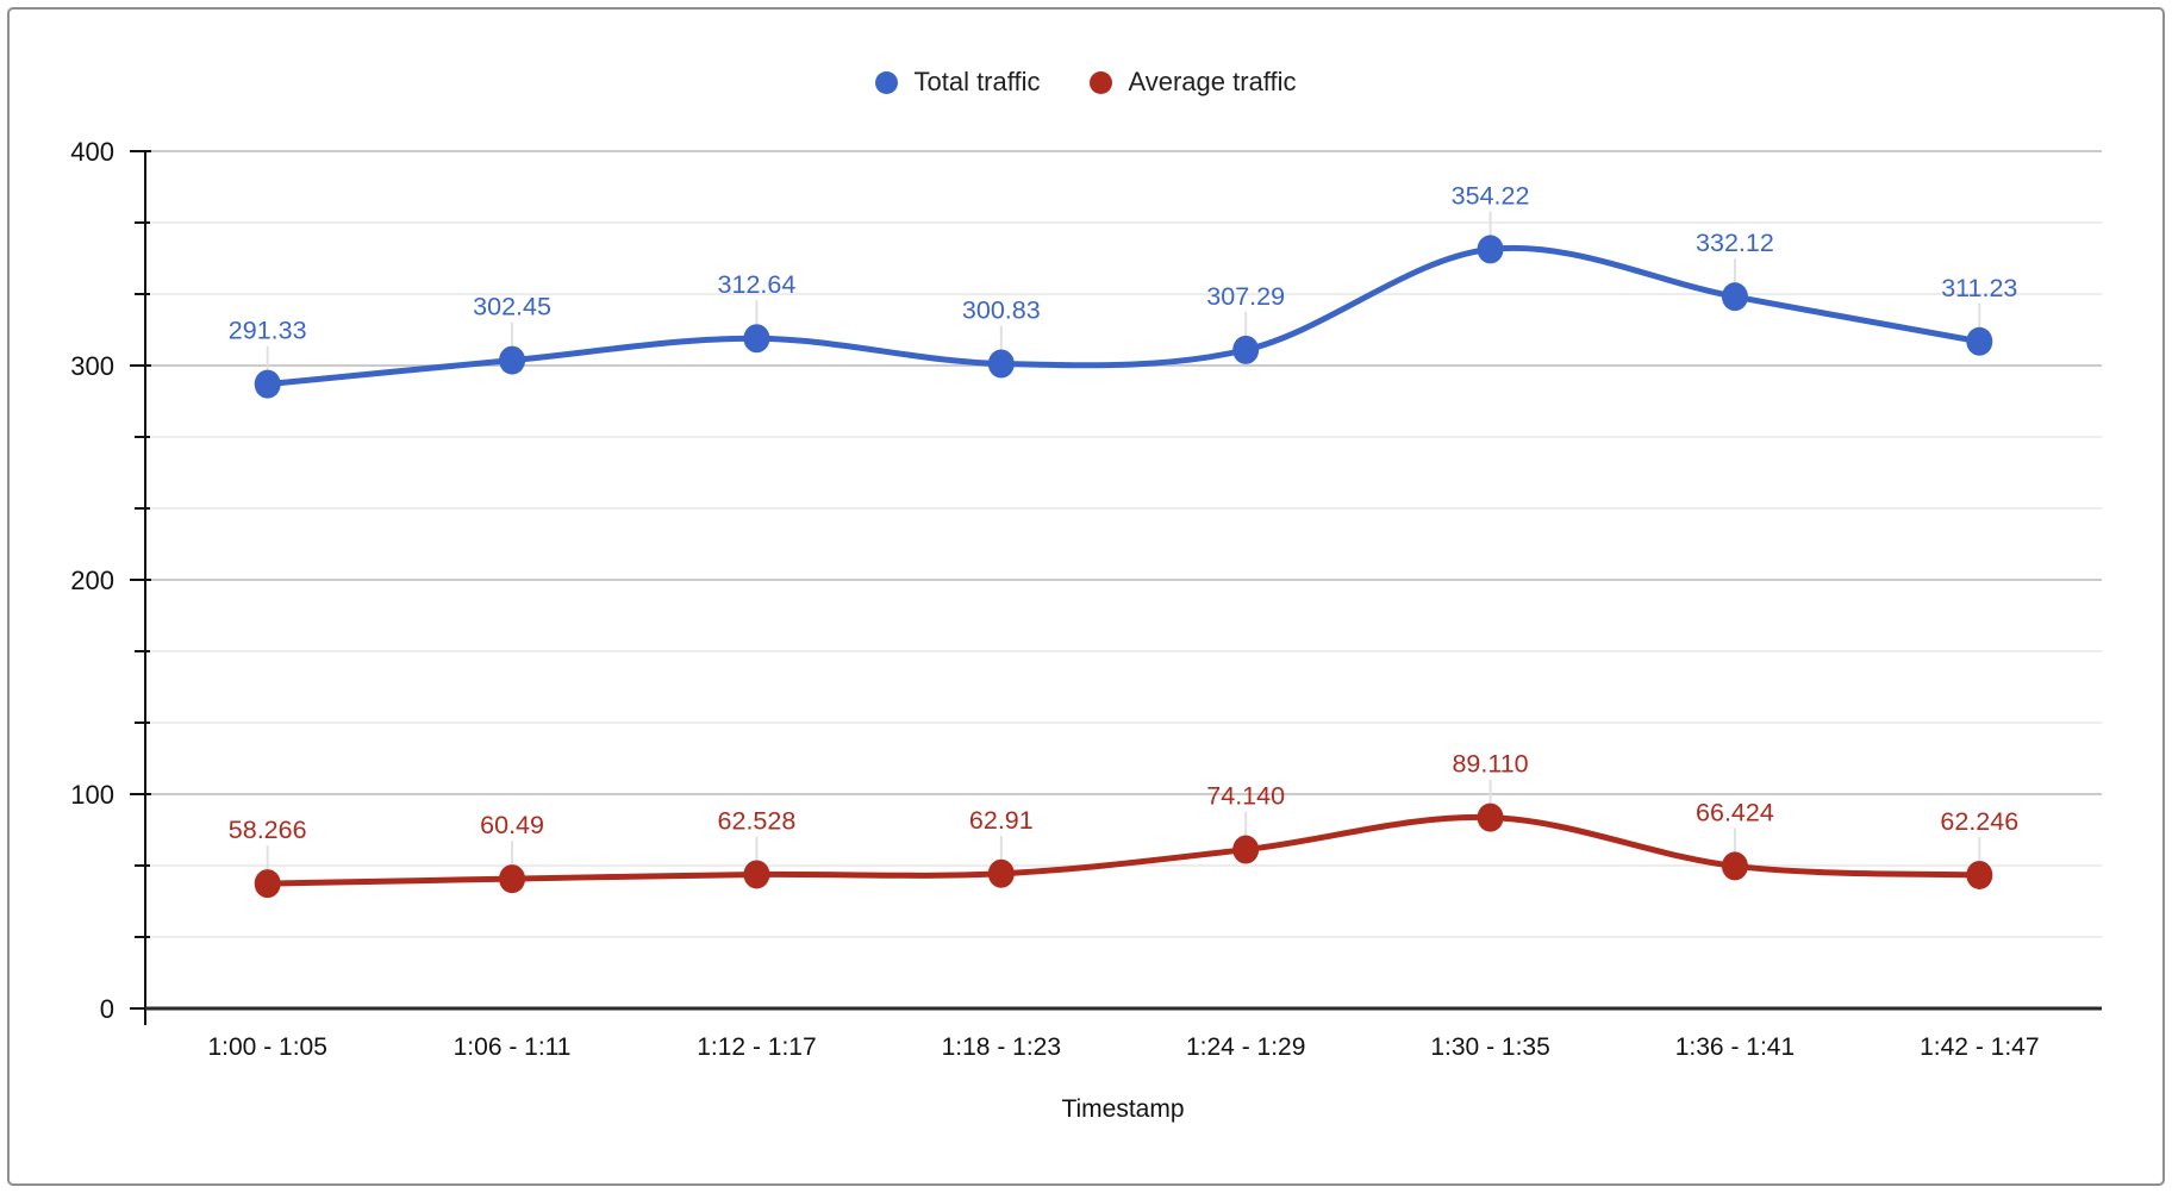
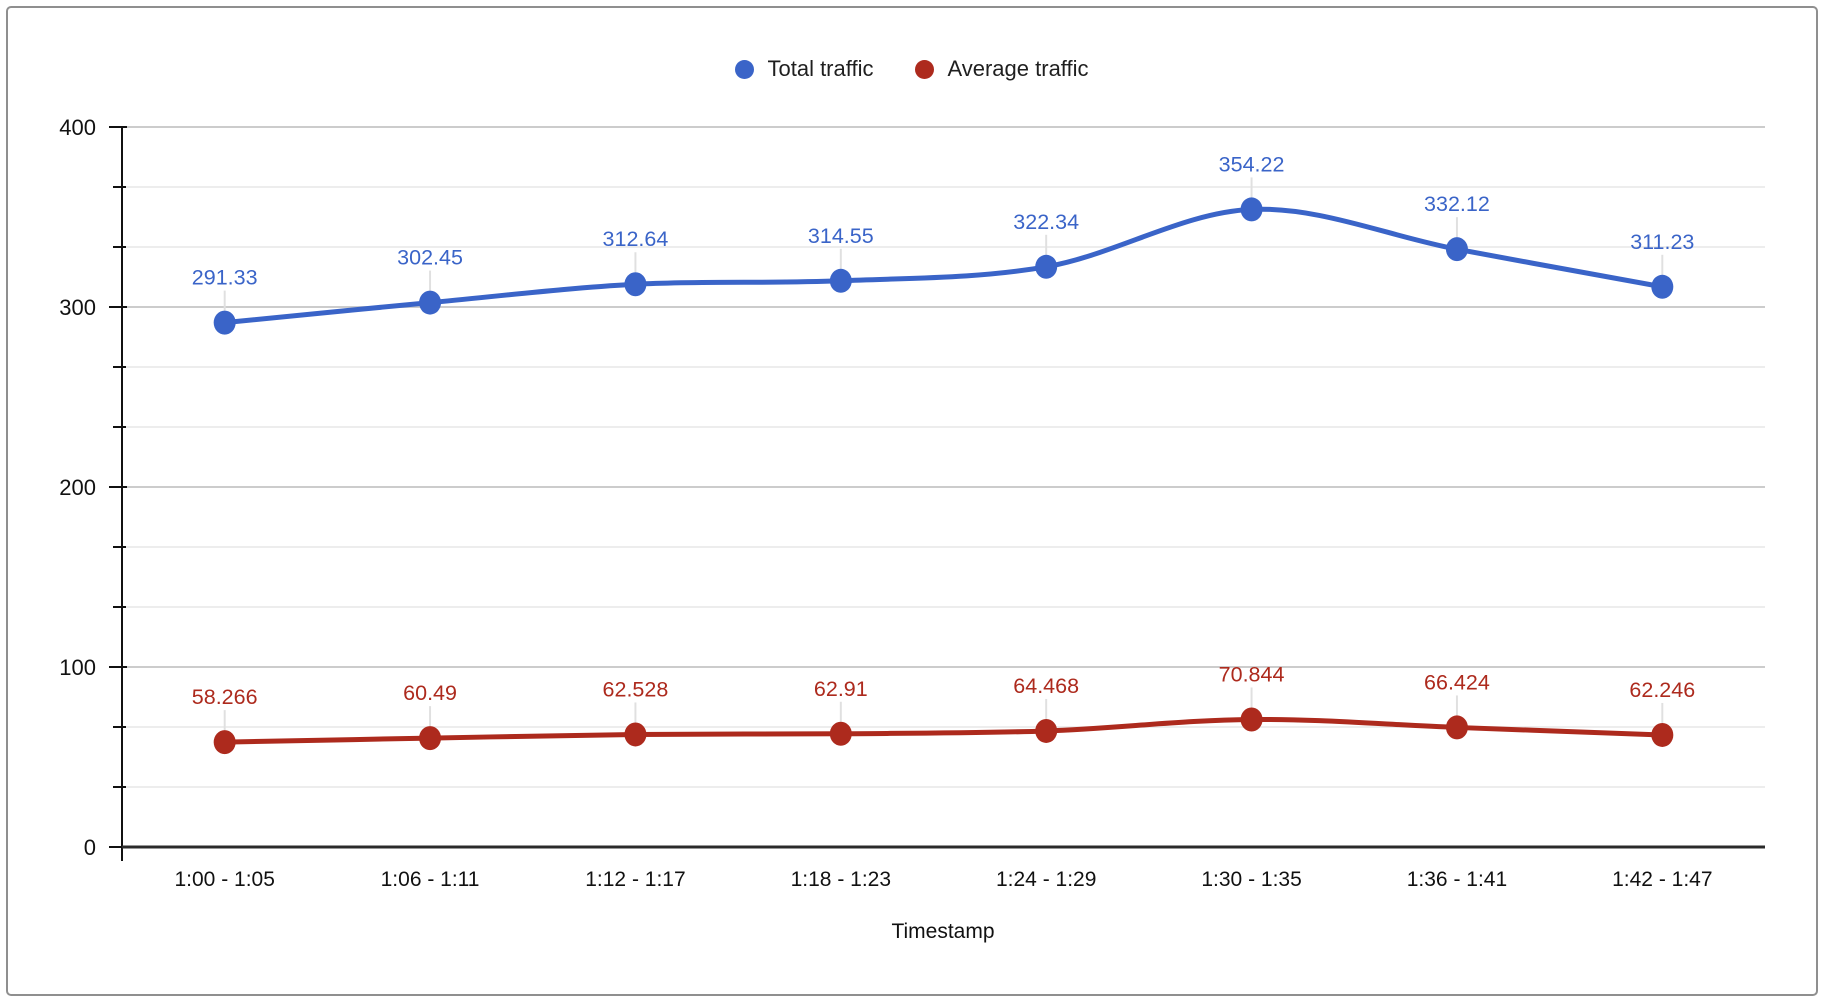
Total traffic/1:18 - 1:23: 300.83 -> 314.55
Total traffic/1:24 - 1:29: 307.29 -> 322.34
Average traffic/1:24 - 1:29: 74.140 -> 64.468
Average traffic/1:30 - 1:35: 89.110 -> 70.844
